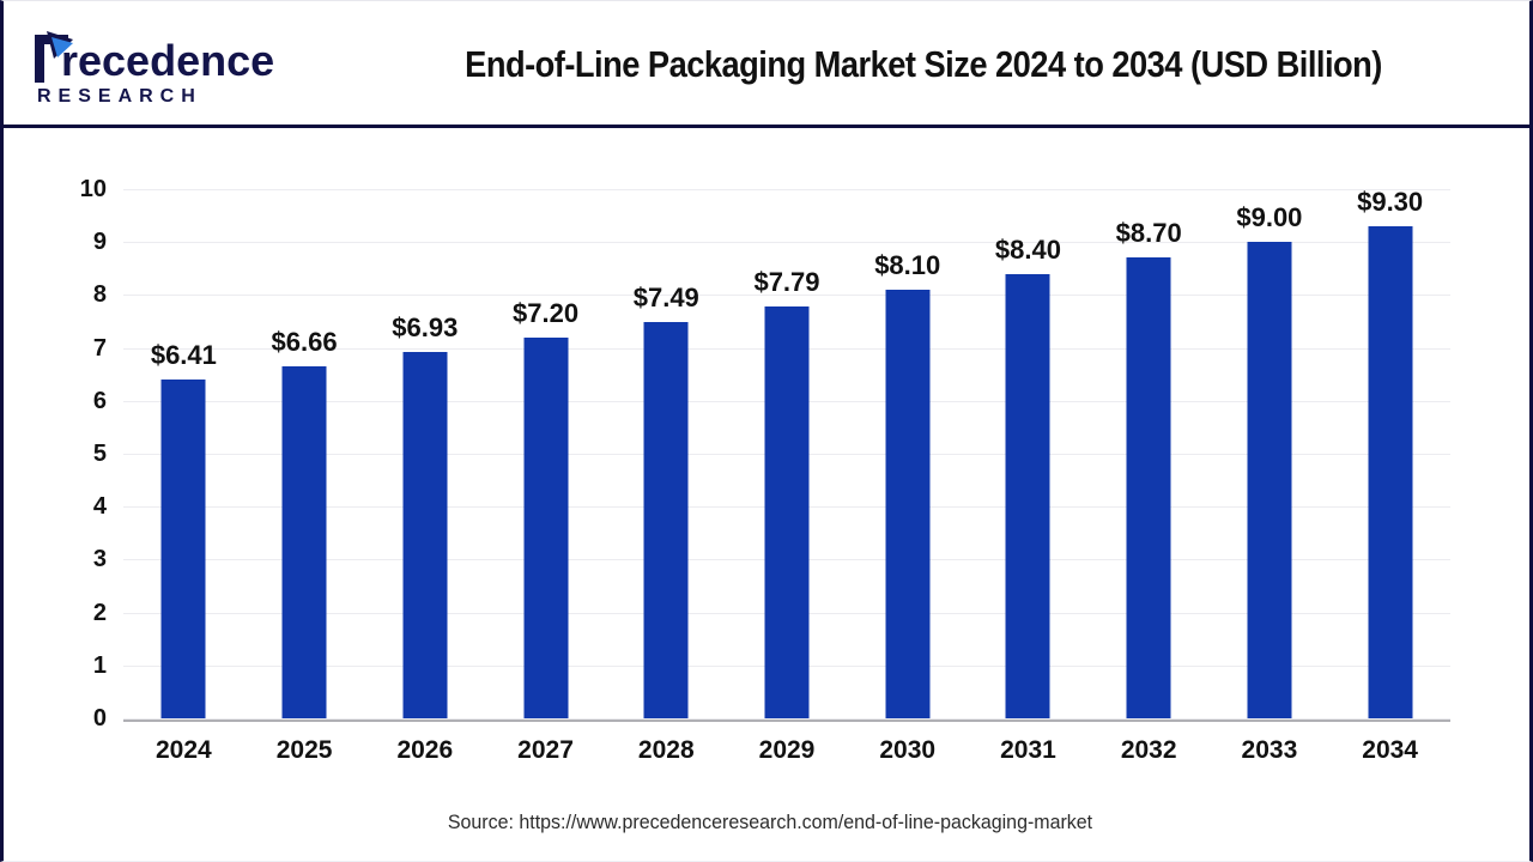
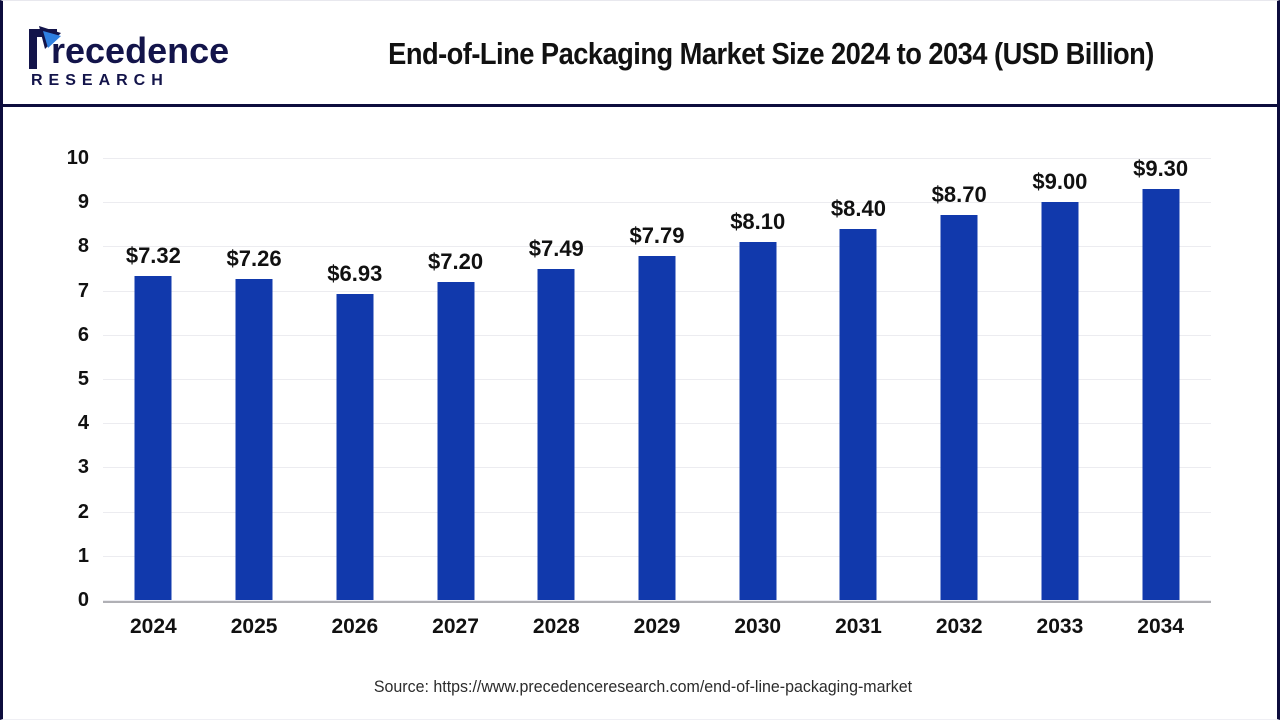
2024: $6.41 -> $7.32
2025: $6.66 -> $7.26
